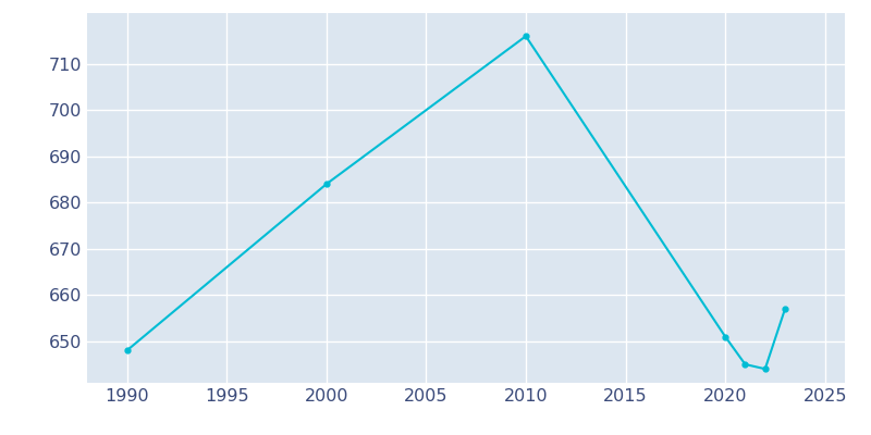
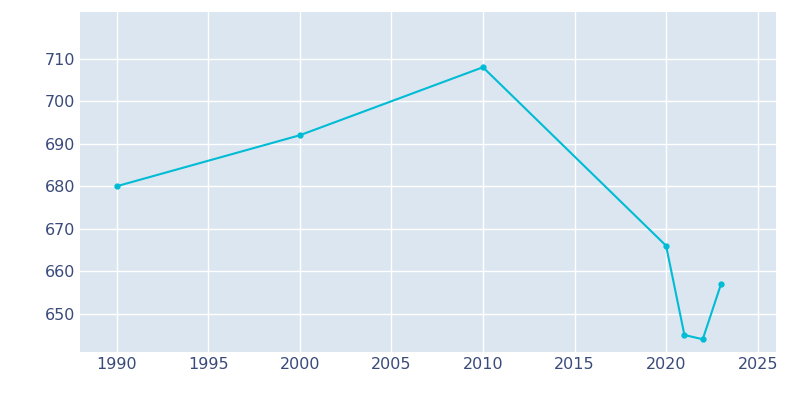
1990: 648 -> 680
2000: 684 -> 692
2010: 716 -> 708
2020: 651 -> 666
